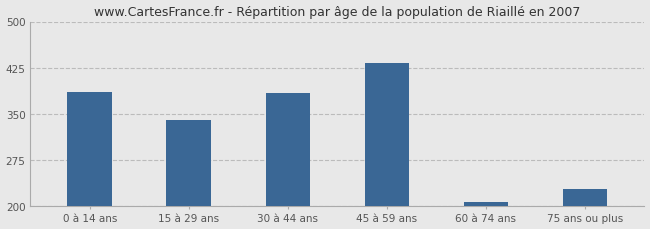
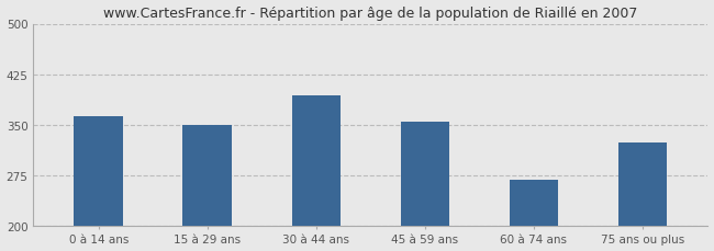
0 à 14 ans: 385 -> 362
15 à 29 ans: 340 -> 350
30 à 44 ans: 383 -> 394
45 à 59 ans: 432 -> 354
60 à 74 ans: 207 -> 268
75 ans ou plus: 228 -> 324
